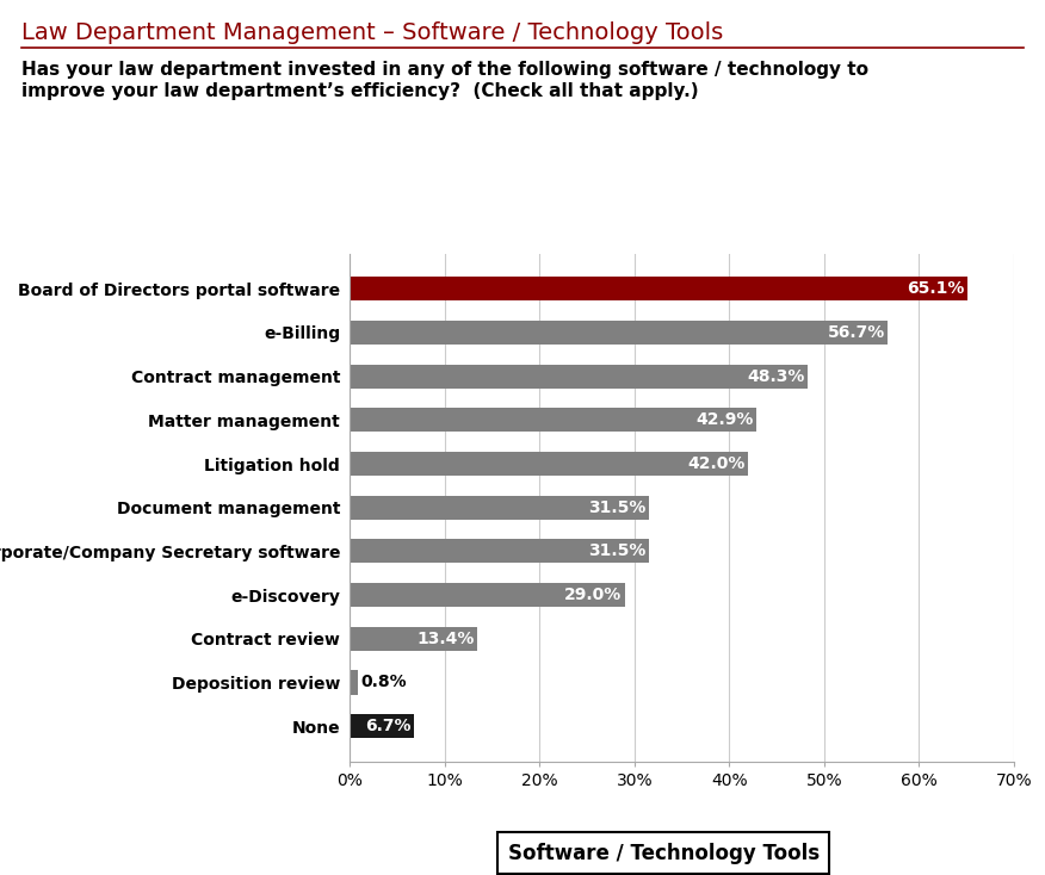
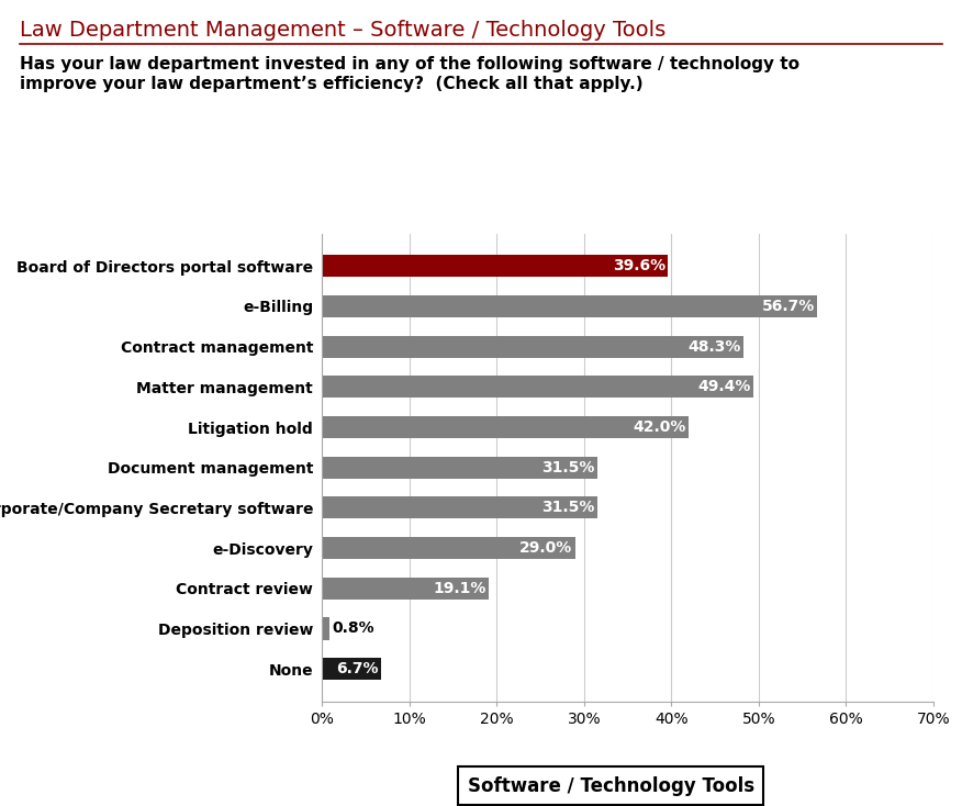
Board of Directors portal software: 65.1% -> 39.6%
Matter management: 42.9% -> 49.4%
Contract review: 13.4% -> 19.1%
